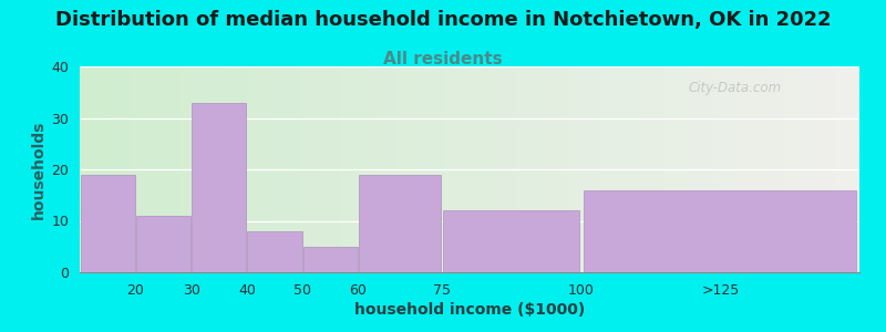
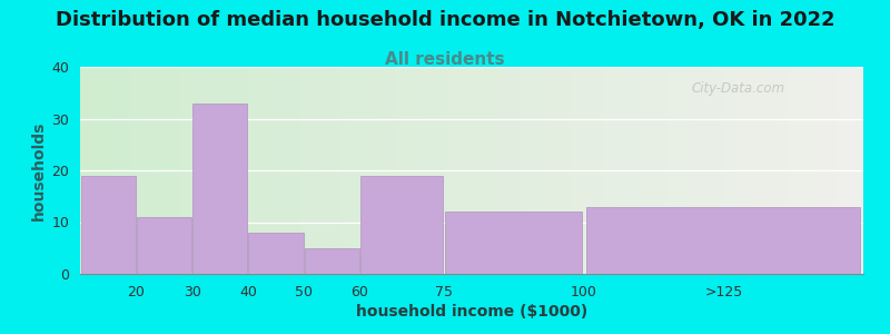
>125: 16 -> 13
